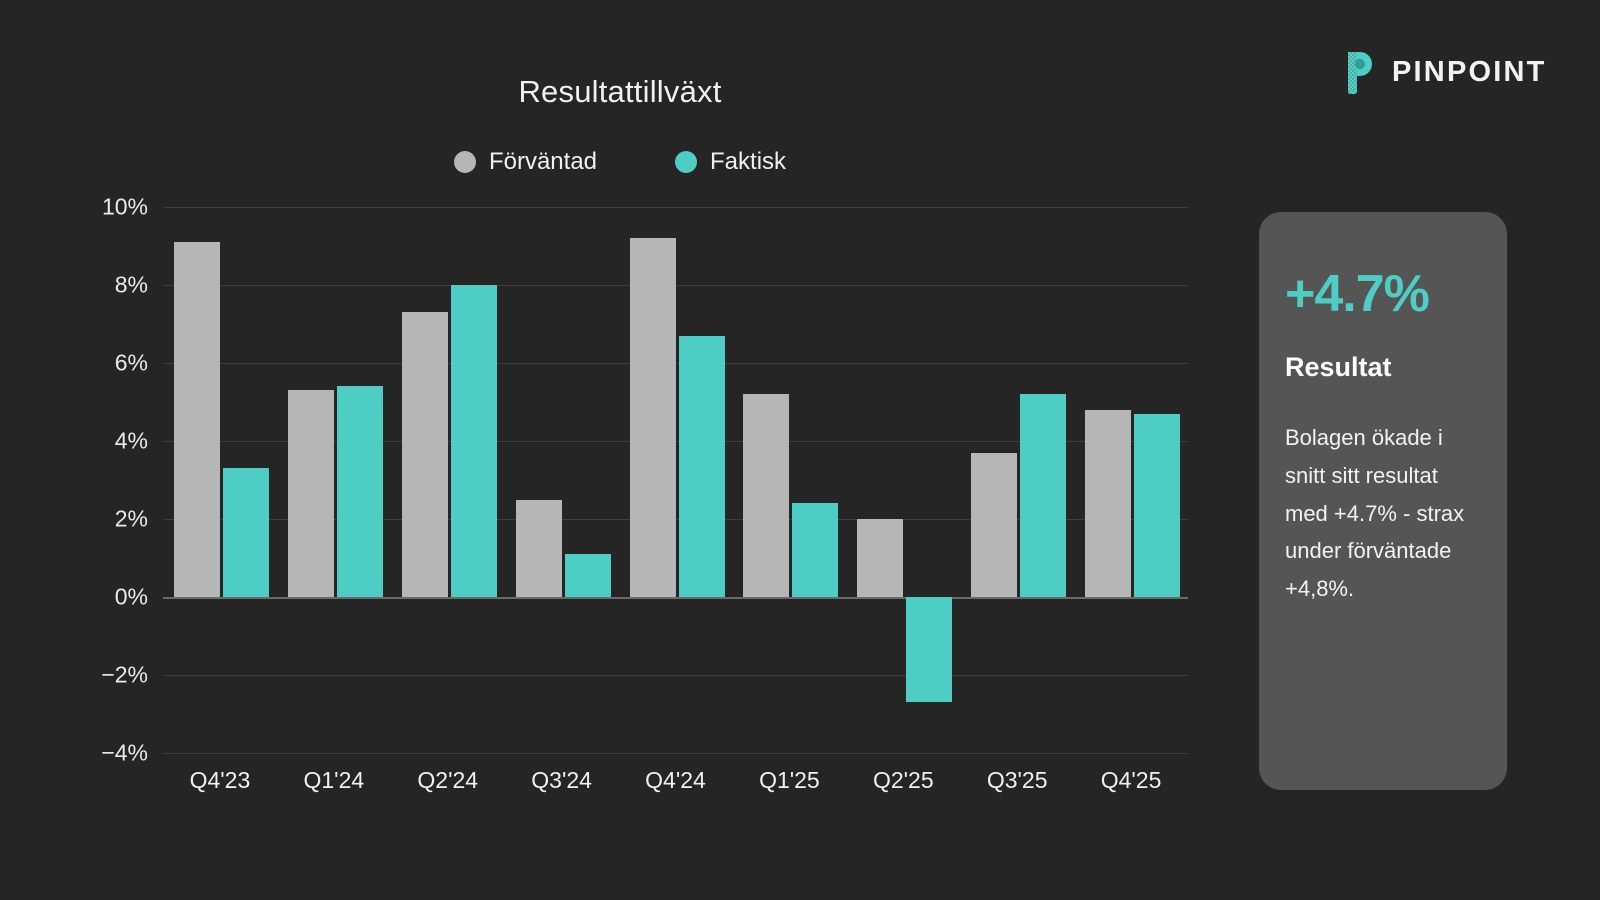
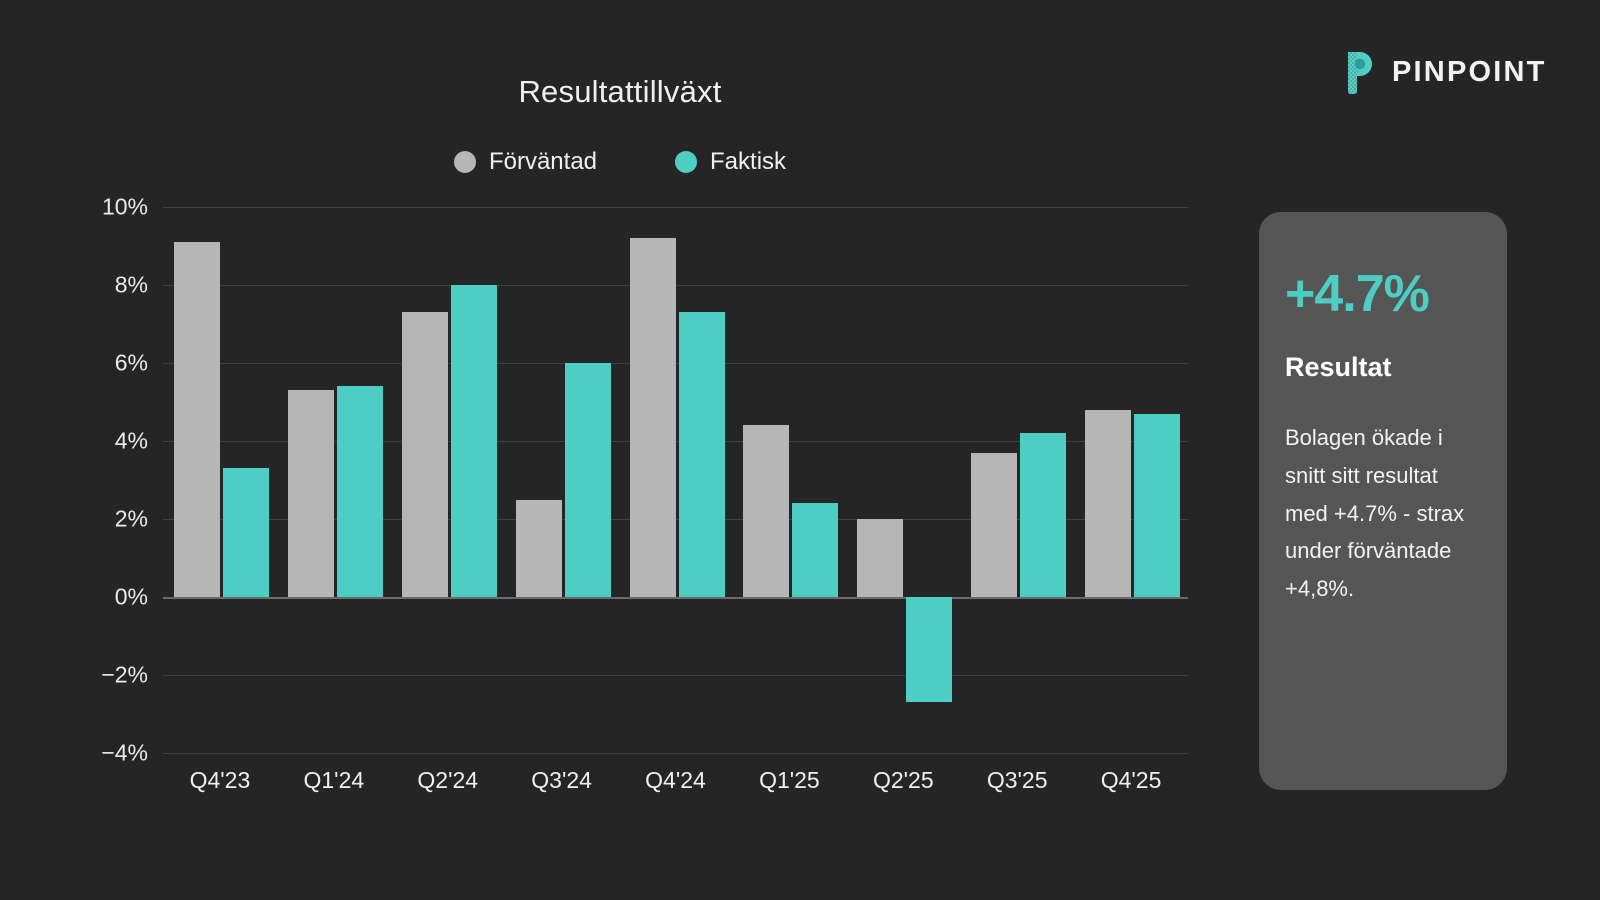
Faktisk/Q3'24: 1.1% -> 6.0%
Faktisk/Q4'24: 6.7% -> 7.3%
Förväntad/Q1'25: 5.2% -> 4.4%
Faktisk/Q3'25: 5.2% -> 4.2%
